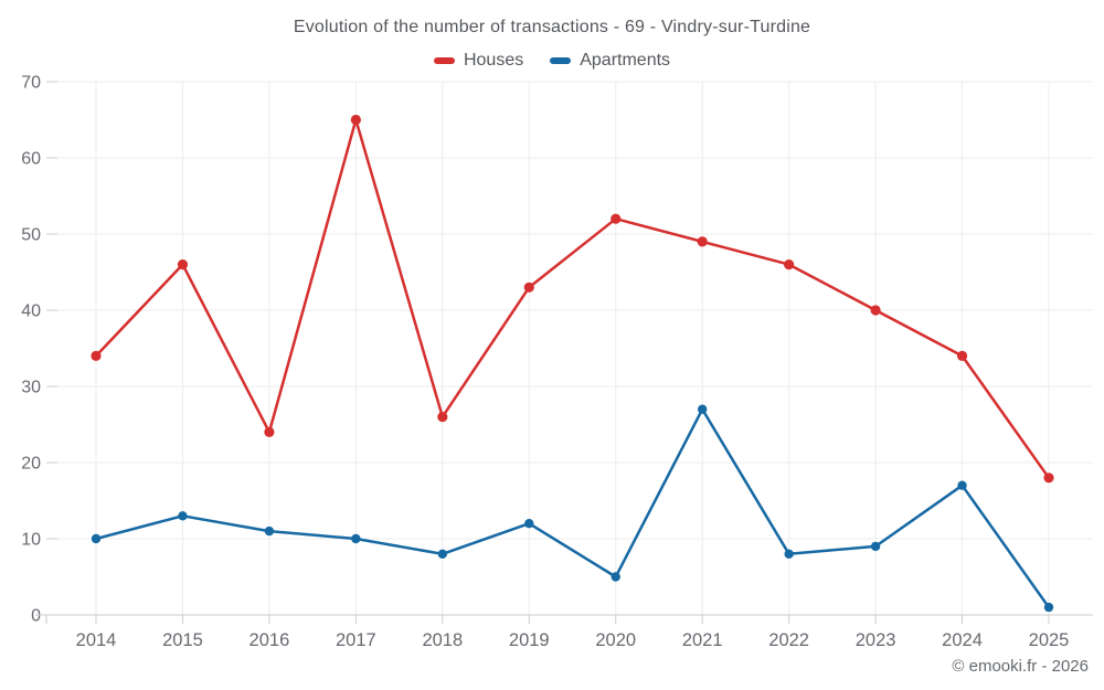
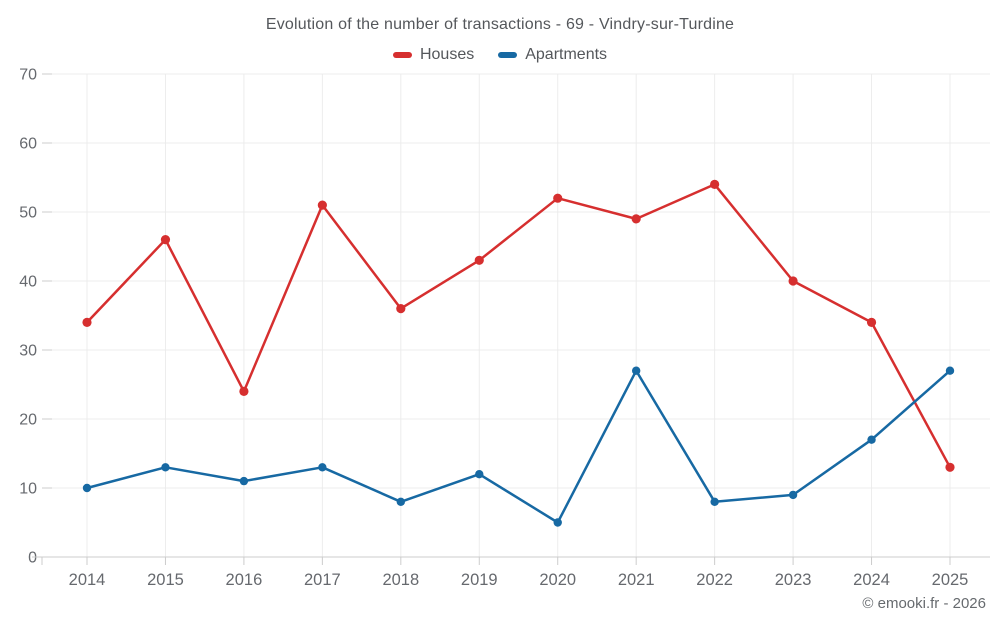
Houses/2017: 65 -> 51
Apartments/2017: 10 -> 13
Houses/2018: 26 -> 36
Houses/2022: 46 -> 54
Houses/2025: 18 -> 13
Apartments/2025: 1 -> 27
